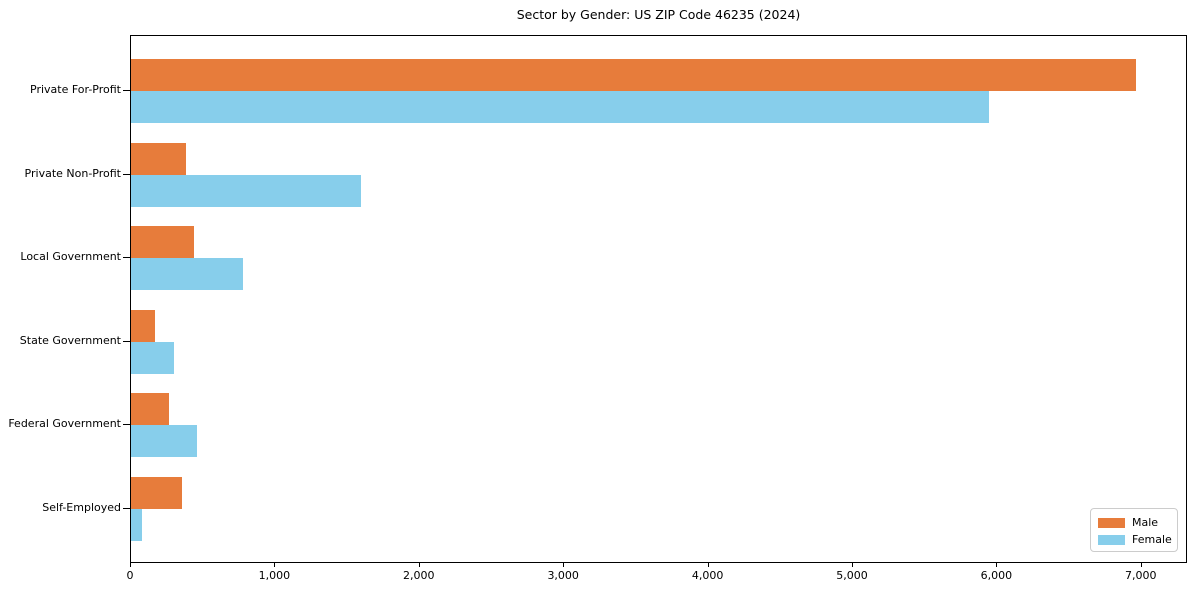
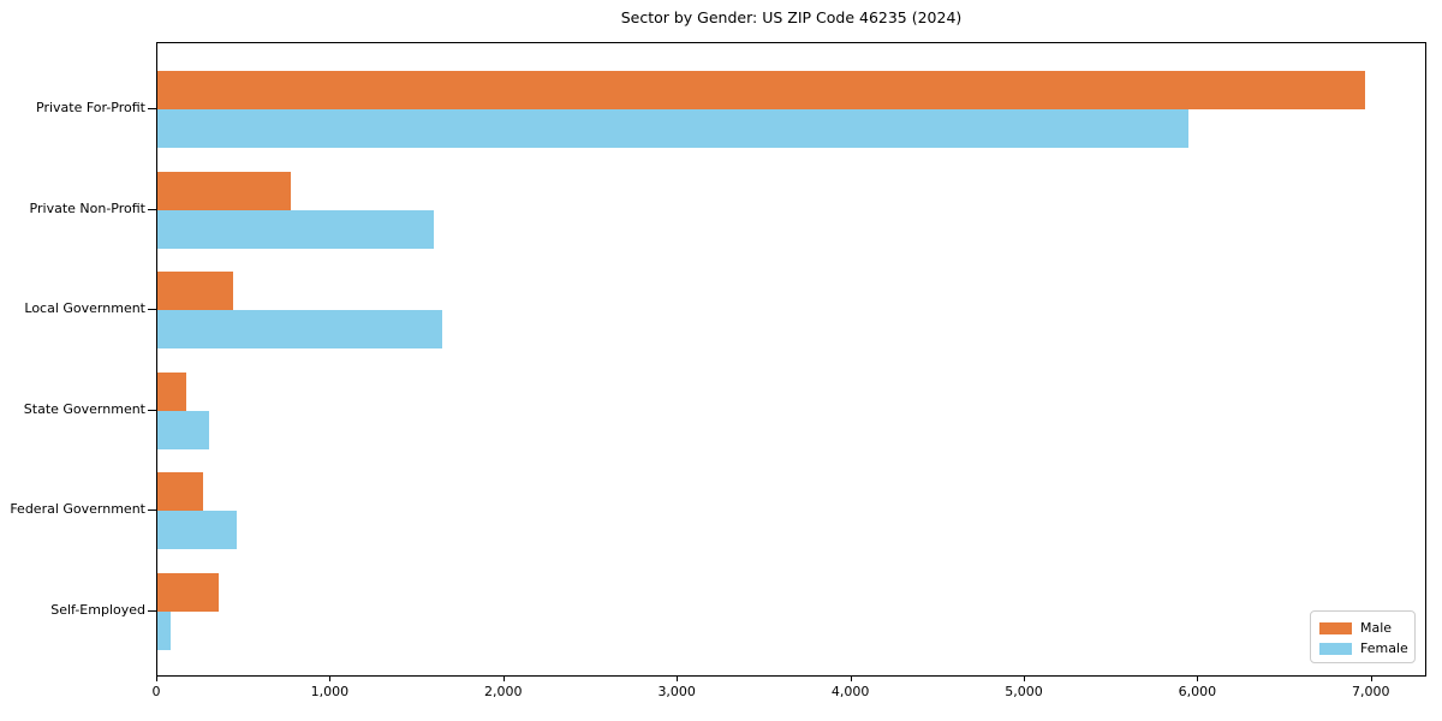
Male/Private Non-Profit: 380 -> 770
Female/Local Government: 780 -> 1640
